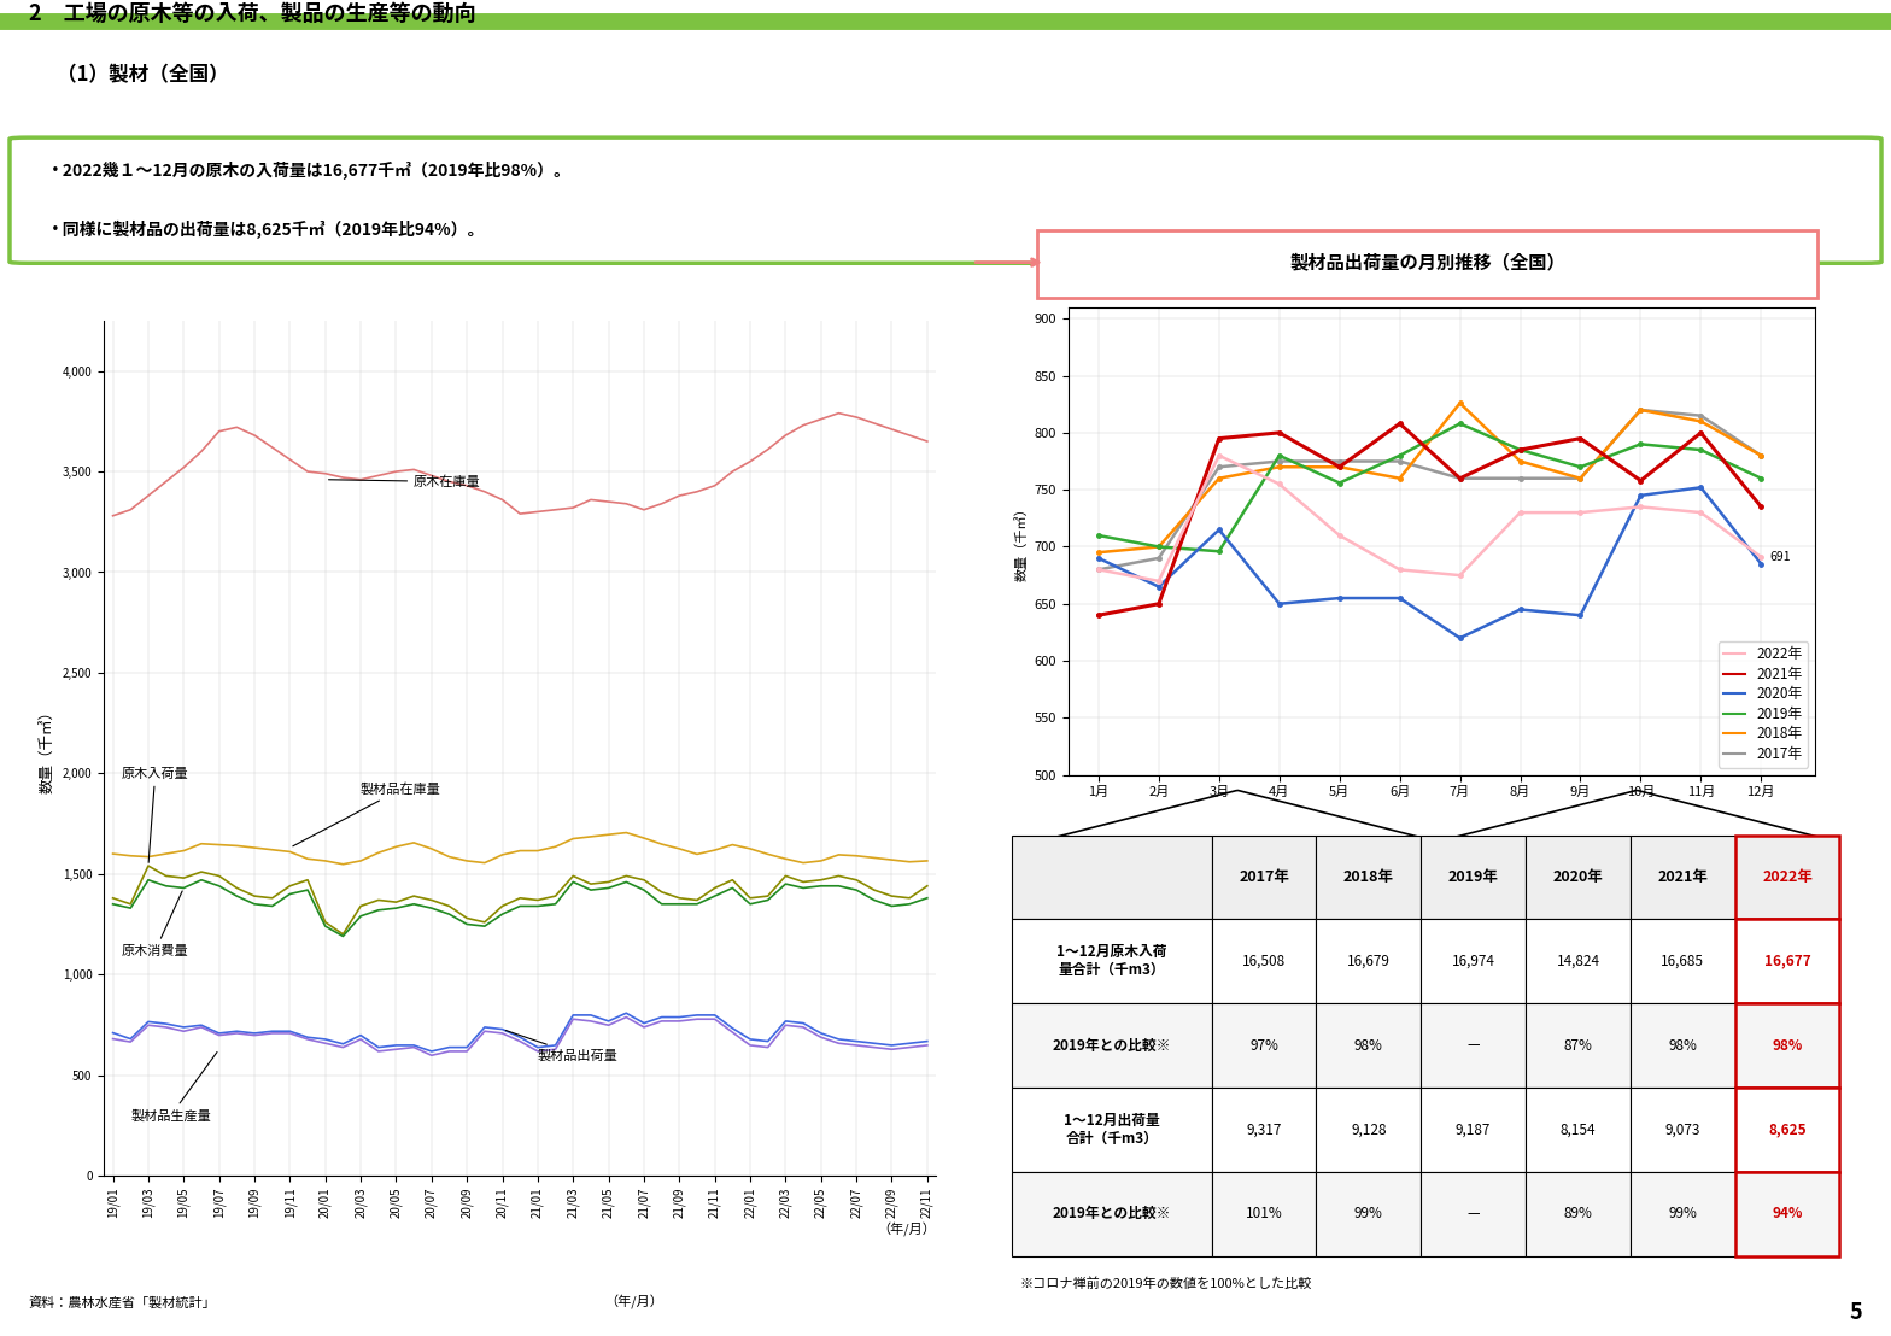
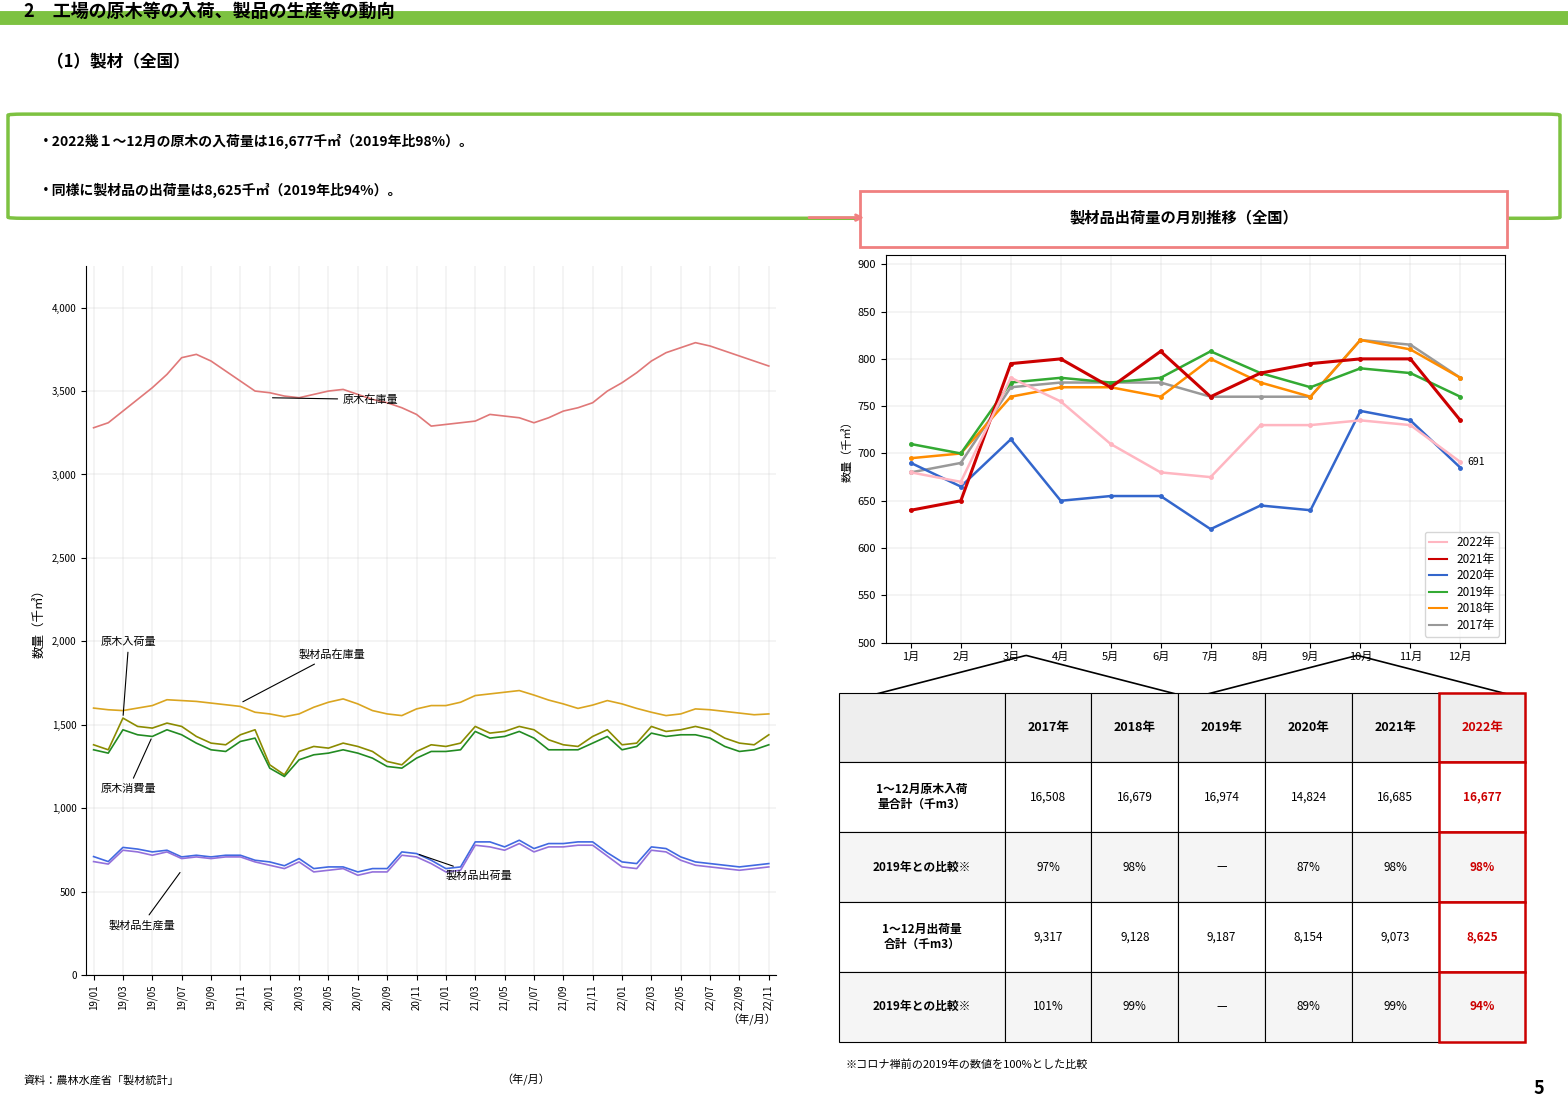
2019年/3月: 696 -> 775
2019年/5月: 756 -> 775
2018年/7月: 826 -> 800
2021年/10月: 758 -> 800
2020年/11月: 752 -> 735
